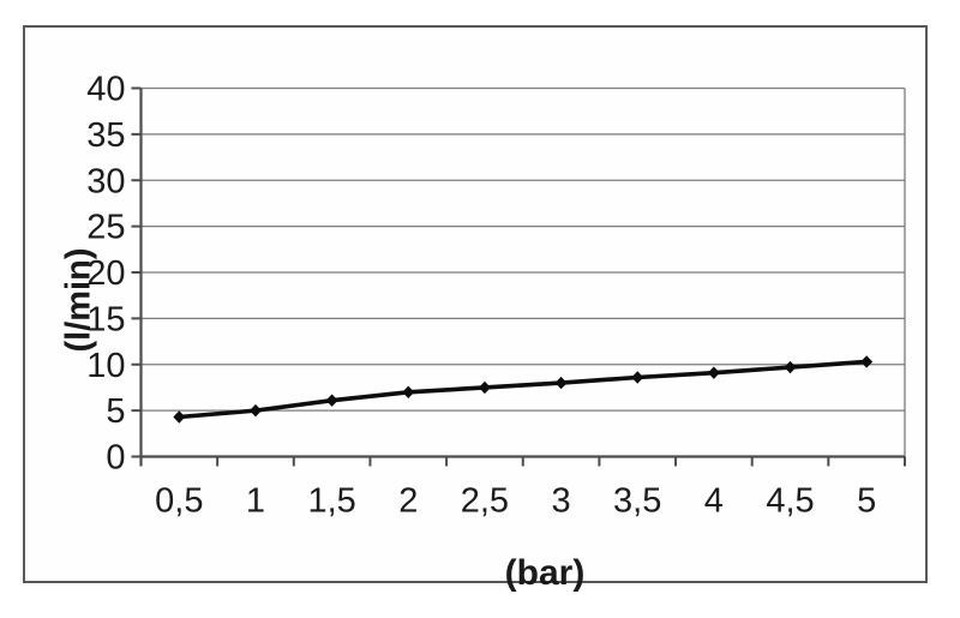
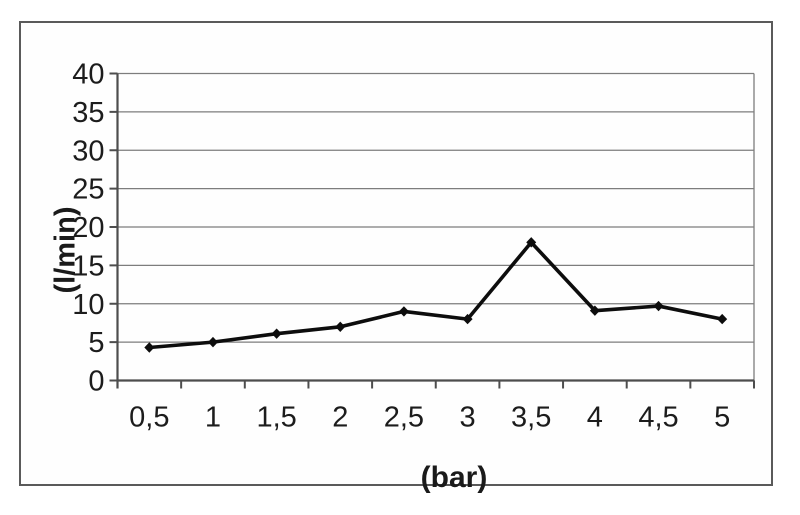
2,5: 8 -> 9
3,5: 9 -> 18
5: 10 -> 8
